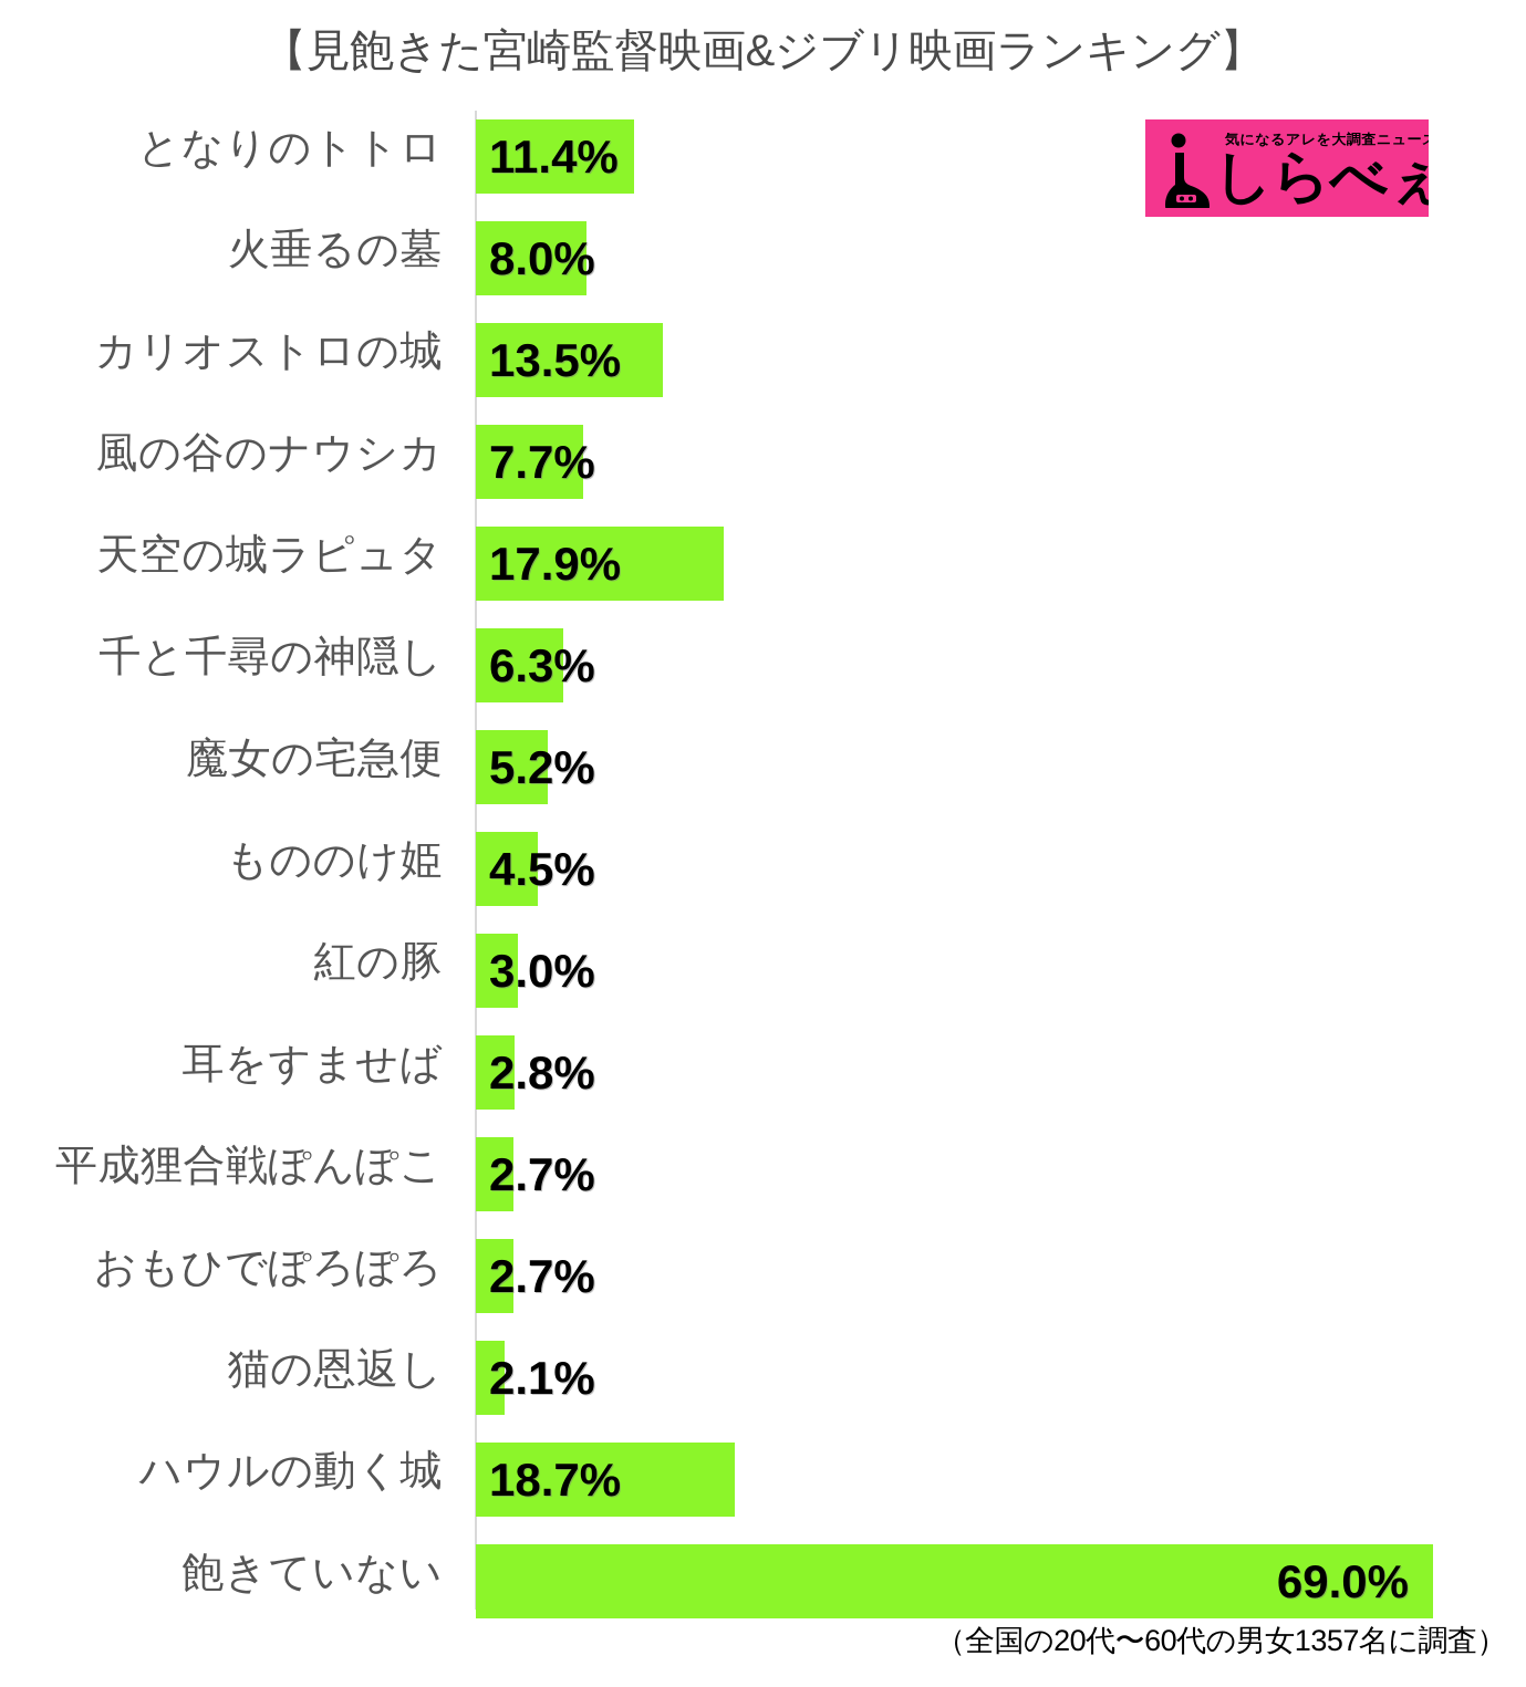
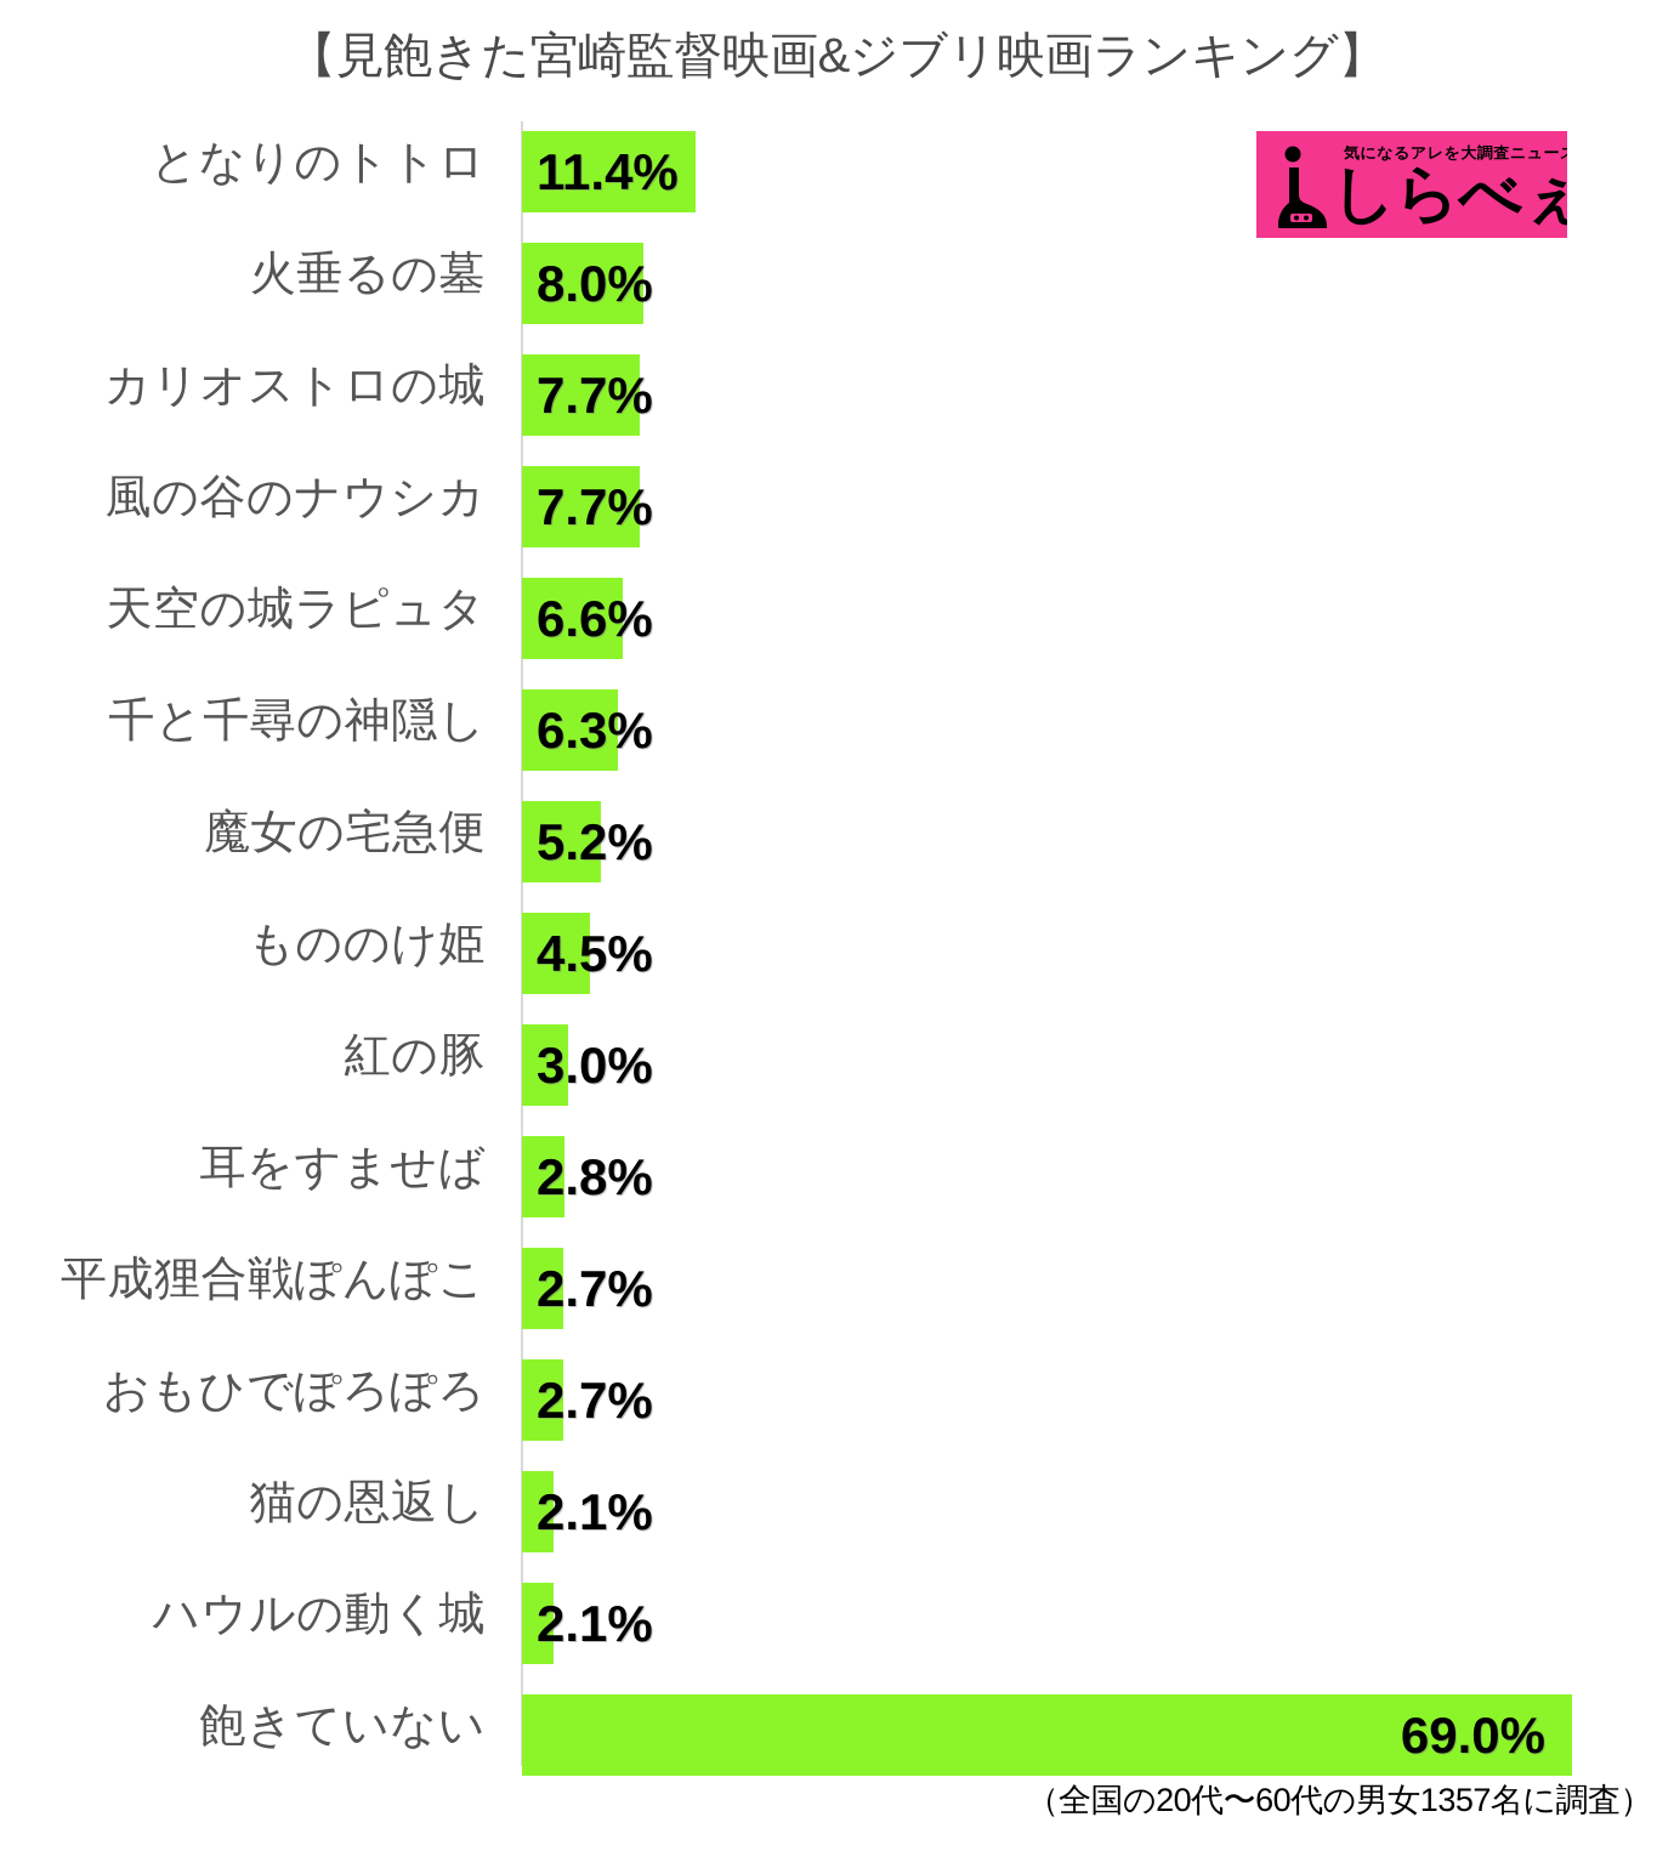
カリオストロの城: 13.5% -> 7.7%
天空の城ラピュタ: 17.9% -> 6.6%
ハウルの動く城: 18.7% -> 2.1%
